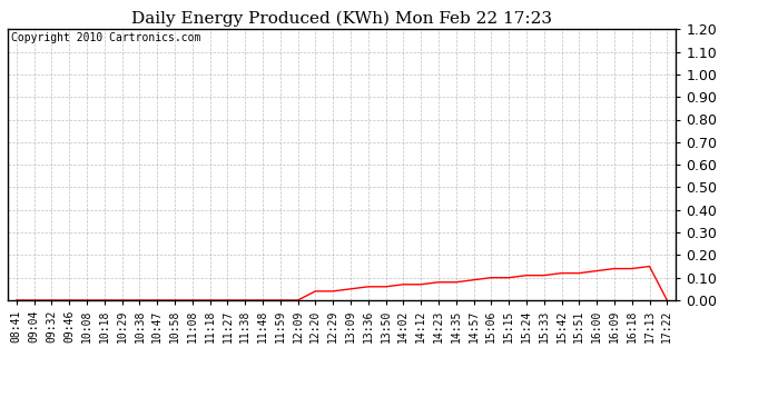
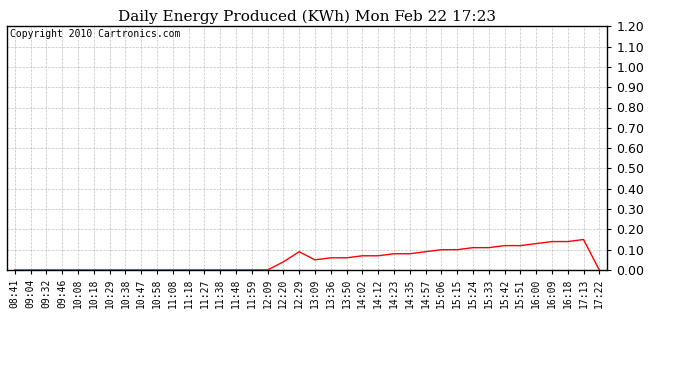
12:29: 0.04 -> 0.09
